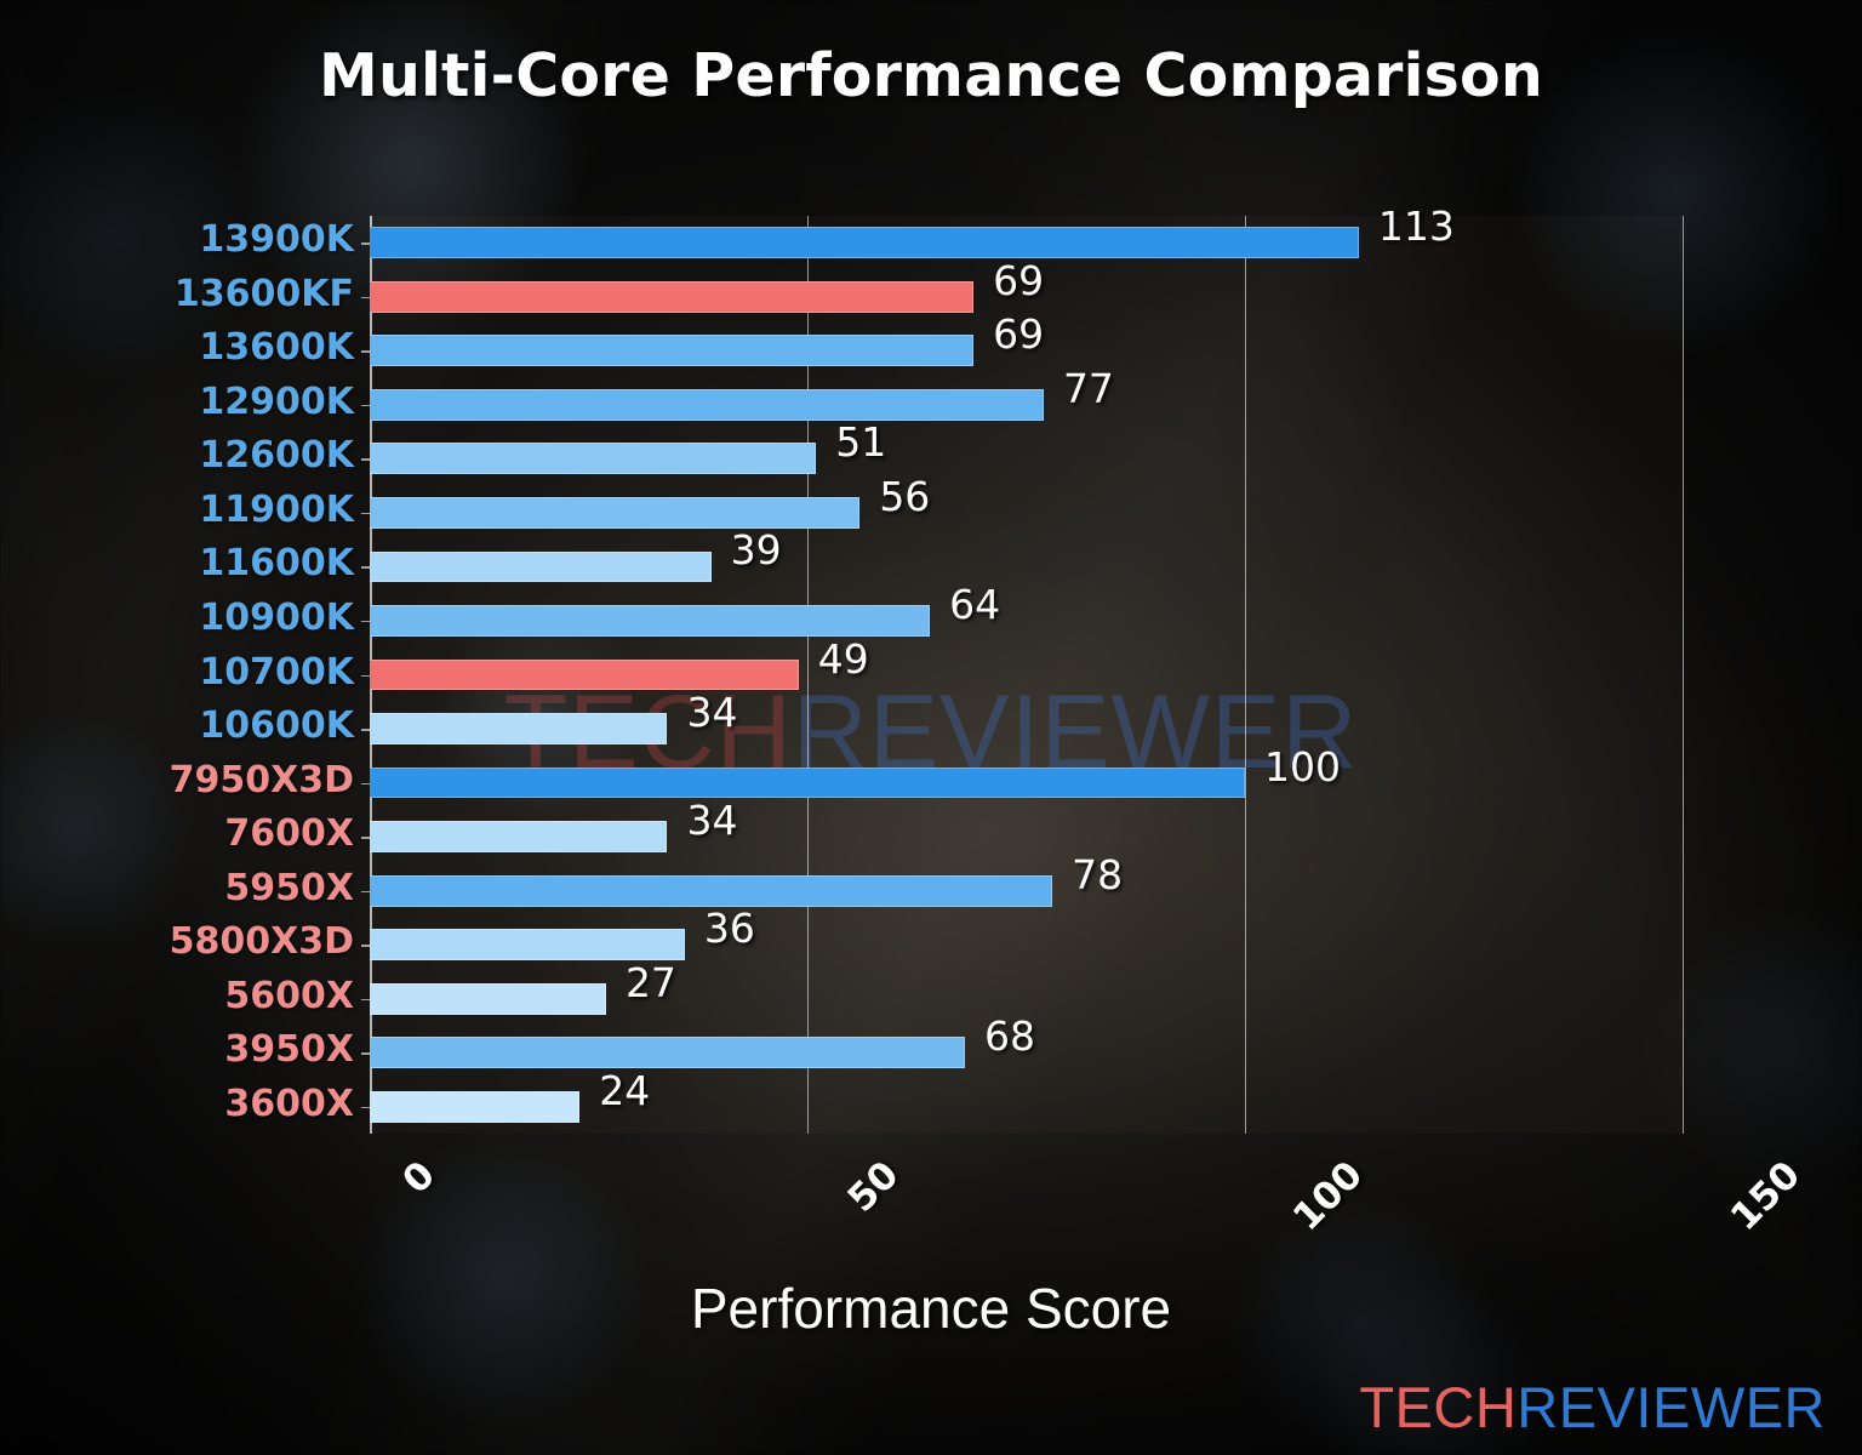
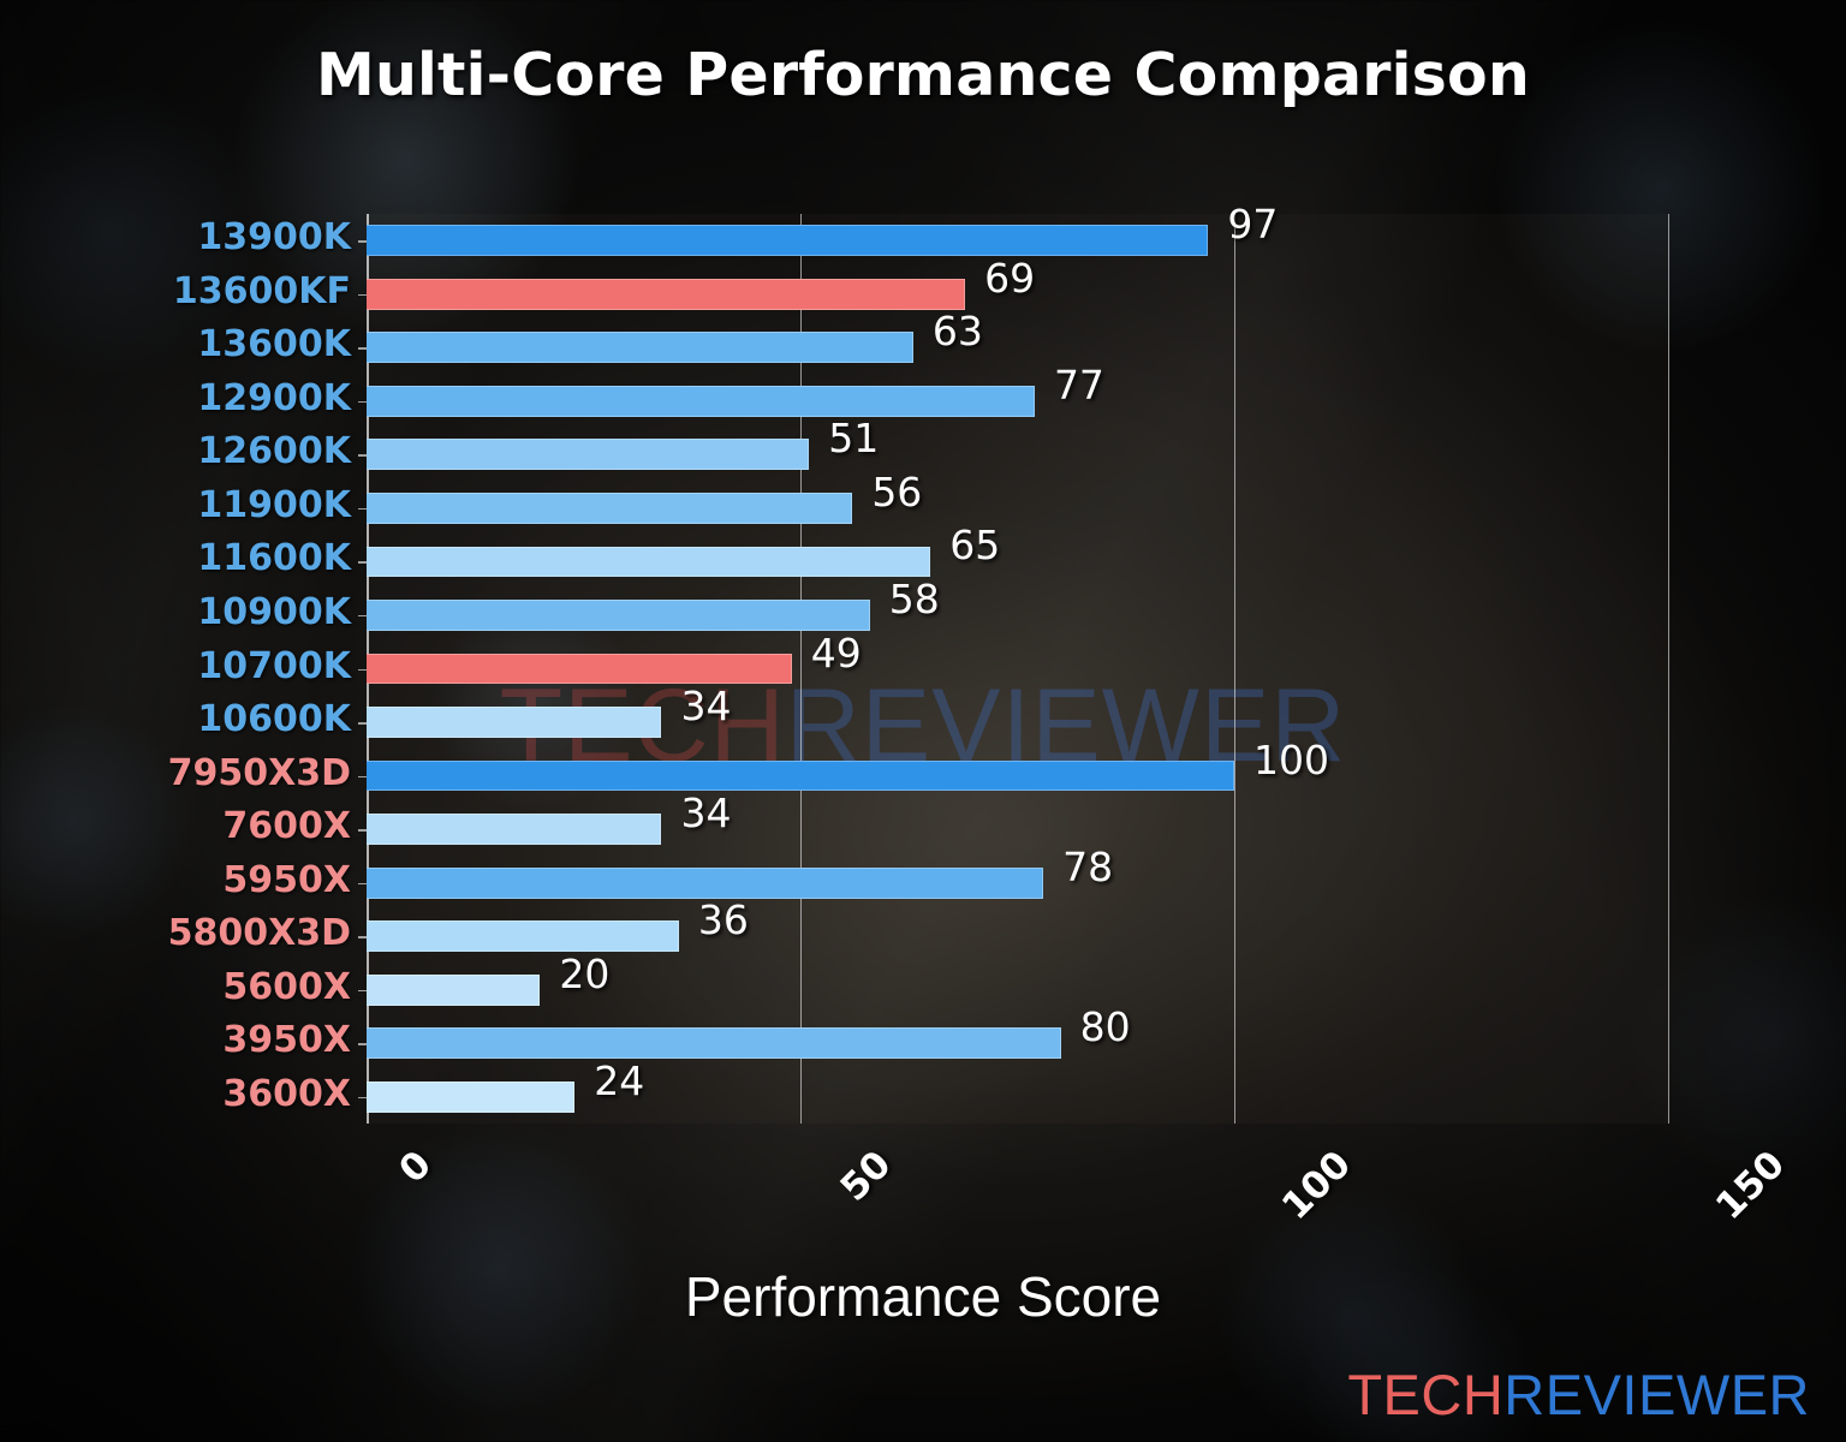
13900K: 113 -> 97
13600K: 69 -> 63
11600K: 39 -> 65
10900K: 64 -> 58
5600X: 27 -> 20
3950X: 68 -> 80
